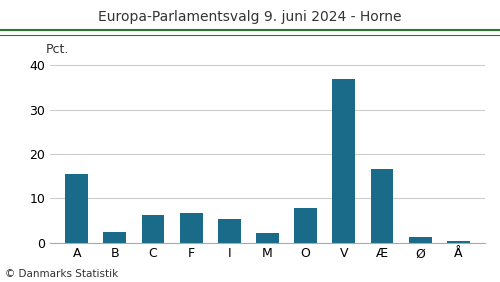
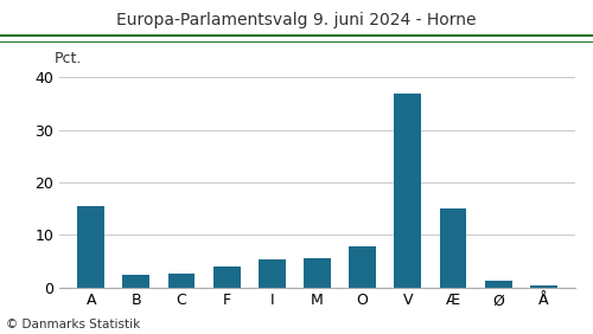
C: 6.2 -> 2.5
F: 6.7 -> 4.0
M: 2.2 -> 5.5
Æ: 16.5 -> 15.0
